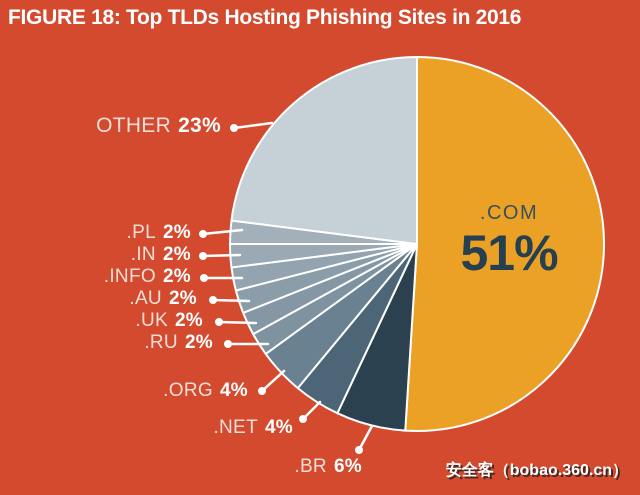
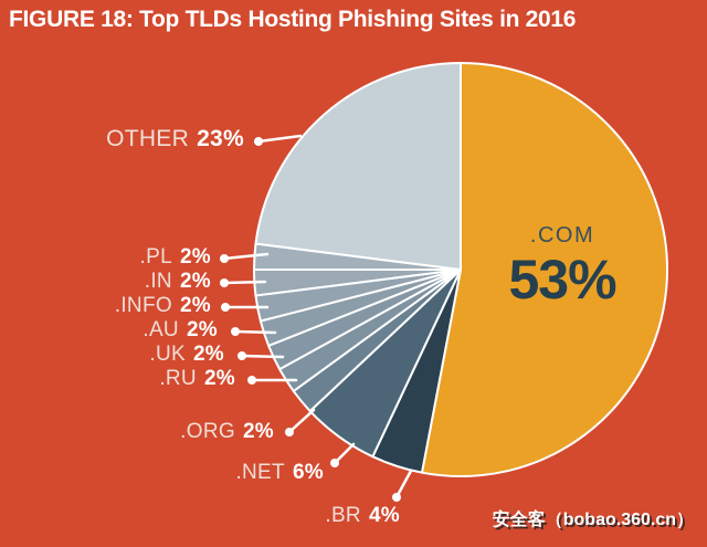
.COM: 51% -> 53%
.BR: 6% -> 4%
.NET: 4% -> 6%
.ORG: 4% -> 2%
